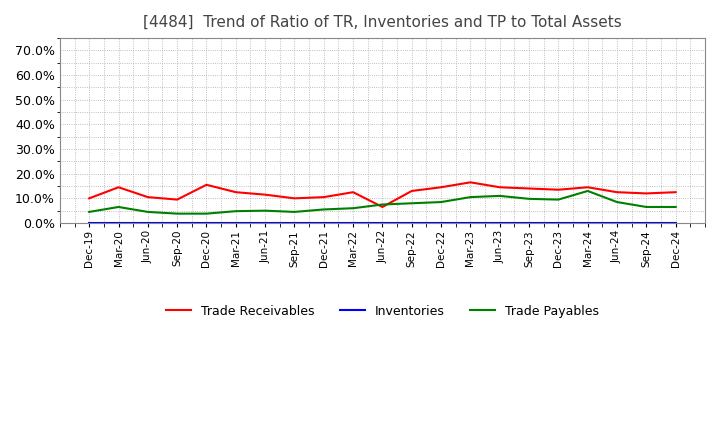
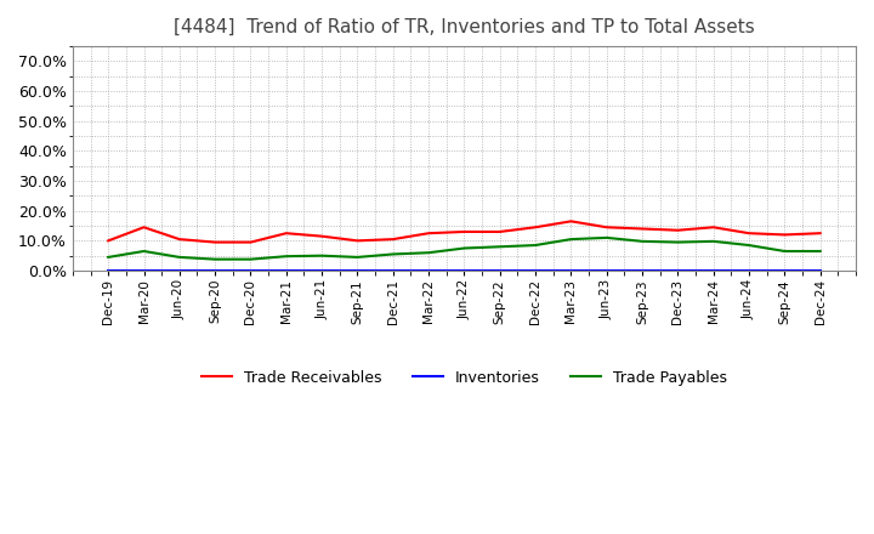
Trade Receivables/Dec-20: 15.5% -> 9.5%
Trade Receivables/Jun-22: 6.5% -> 13.0%
Trade Payables/Mar-24: 13.0% -> 9.8%
